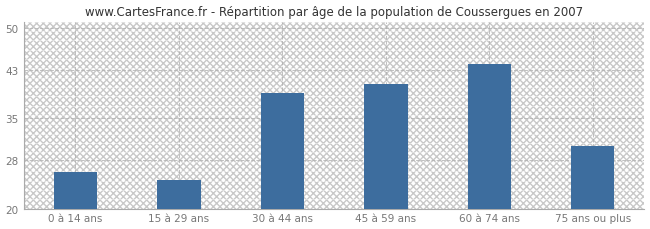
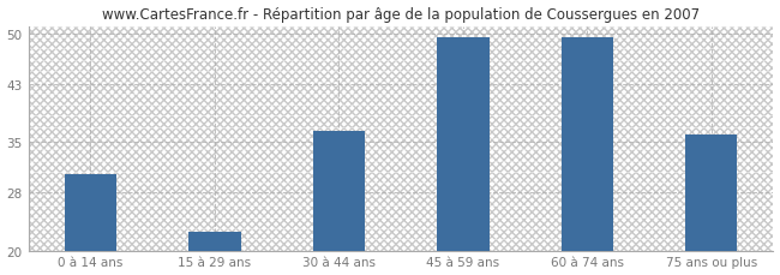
0 à 14 ans: 26.0 -> 30.5
15 à 29 ans: 24.8 -> 22.5
30 à 44 ans: 39.2 -> 36.5
45 à 59 ans: 40.6 -> 49.5
60 à 74 ans: 44.0 -> 49.5
75 ans ou plus: 30.4 -> 36.0
